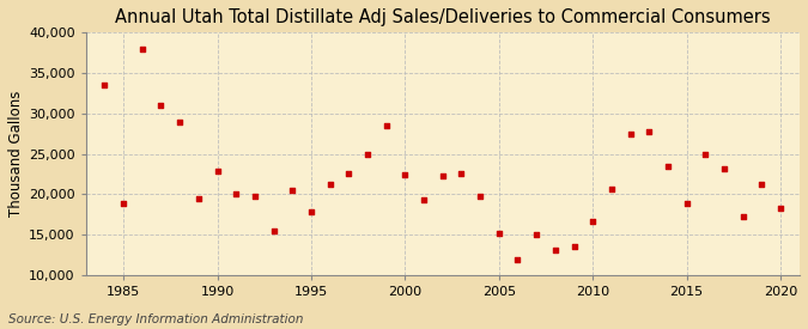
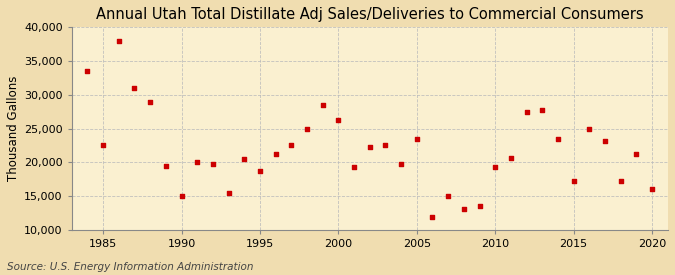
1985: 18,800 -> 22,500
1990: 22,800 -> 15,000
1995: 17,800 -> 18,700
2000: 22,400 -> 26,300
2005: 15,200 -> 23,500
2010: 16,600 -> 19,300
2015: 18,800 -> 17,200
2020: 18,200 -> 16,100
